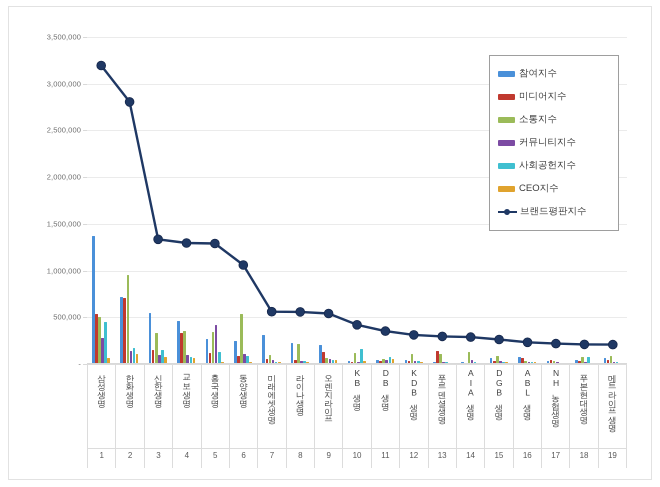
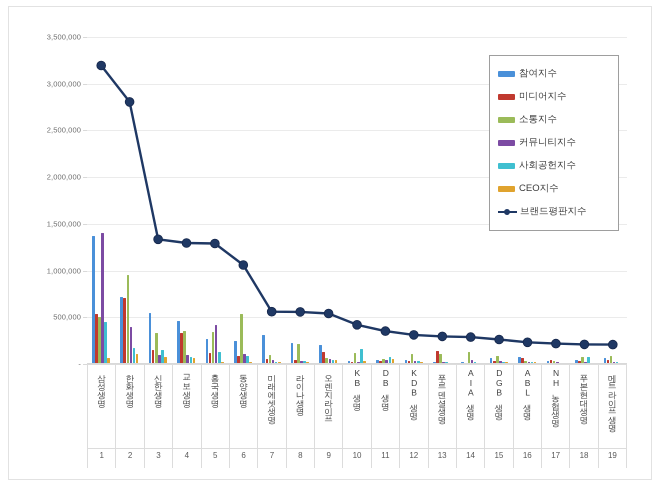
커뮤니티지수/삼성생명: 300000 -> 1400000
커뮤니티지수/한화생명: 100000 -> 400000
